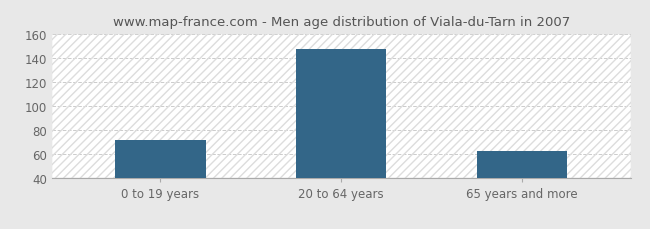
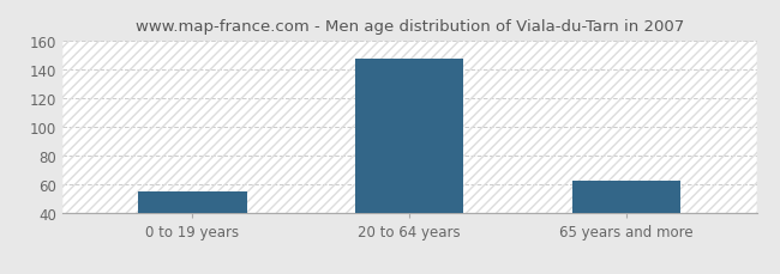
0 to 19 years: 72 -> 55
